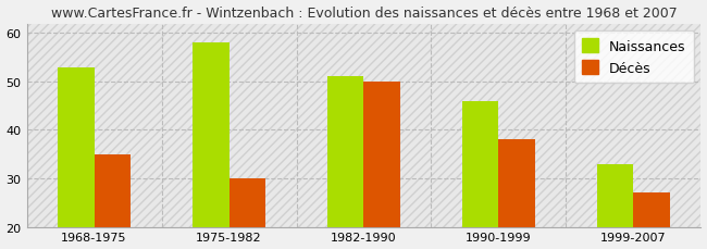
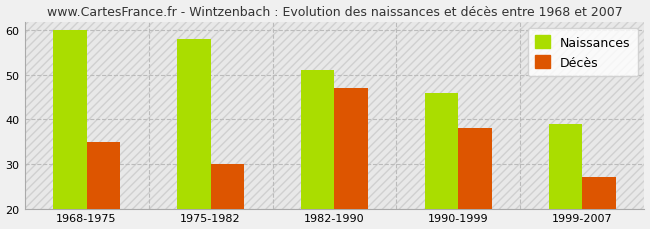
Naissances/1968-1975: 53 -> 60
Décès/1982-1990: 50 -> 47
Naissances/1999-2007: 33 -> 39
